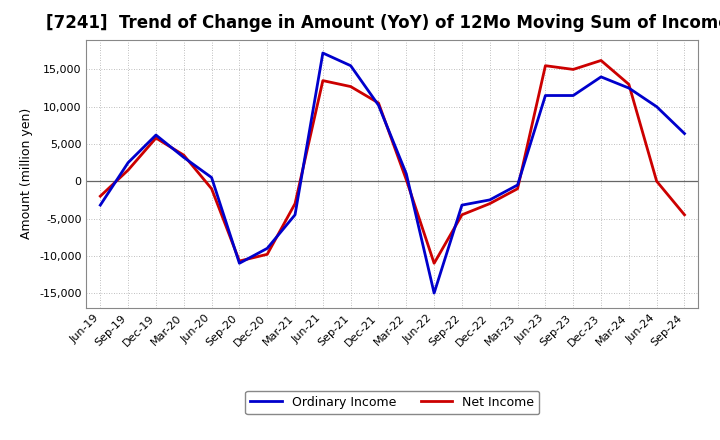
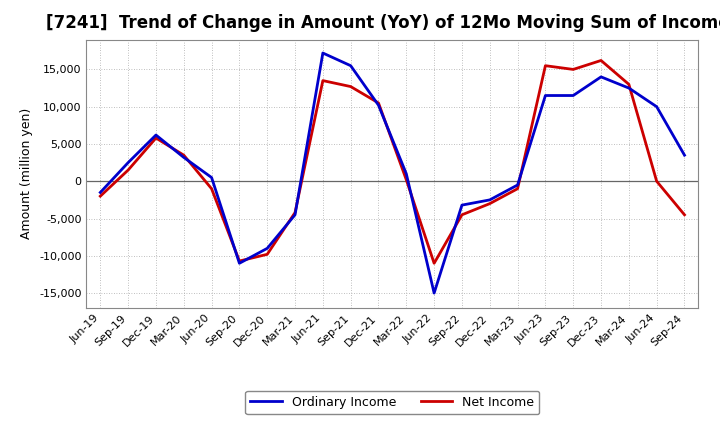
Ordinary Income/Jun-19: -3,200 -> -1,500
Net Income/Mar-21: -3,000 -> -4,200
Ordinary Income/Sep-24: 6,400 -> 3,500
